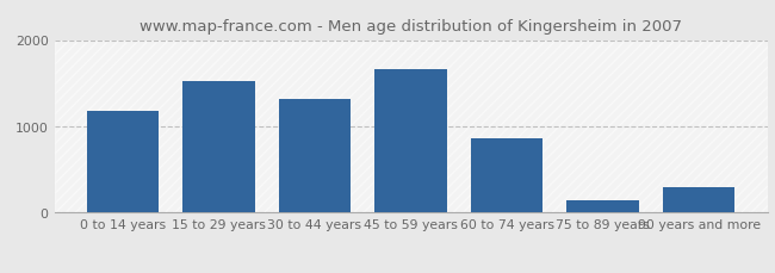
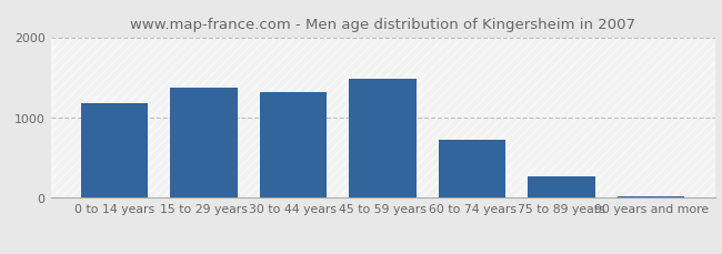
15 to 29 years: 1520 -> 1370
45 to 59 years: 1660 -> 1480
60 to 74 years: 860 -> 730
75 to 89 years: 140 -> 260
90 years and more: 300 -> 20
